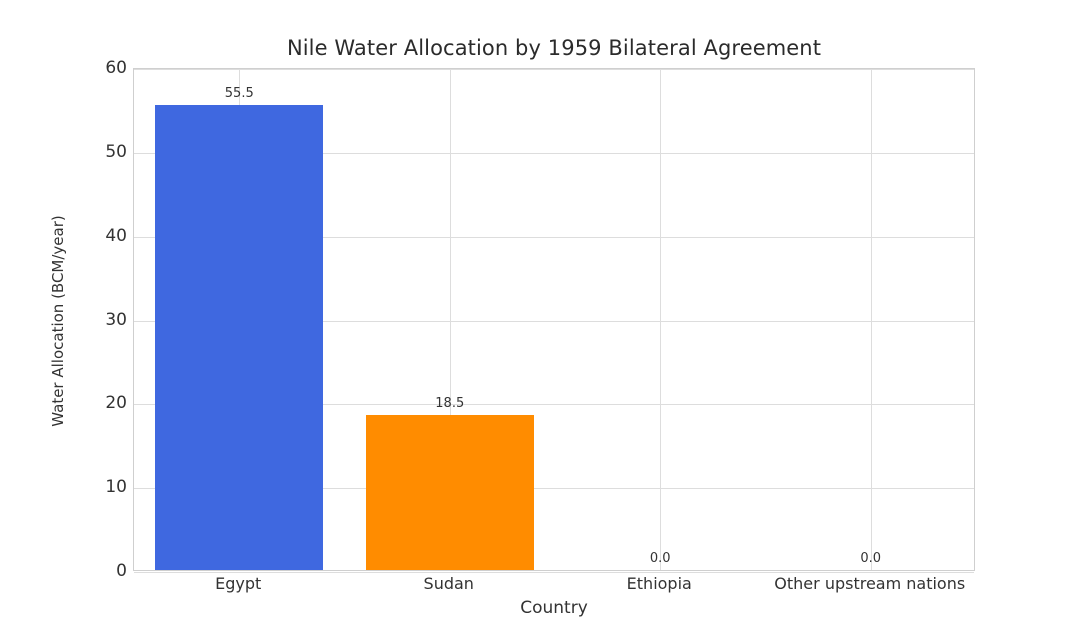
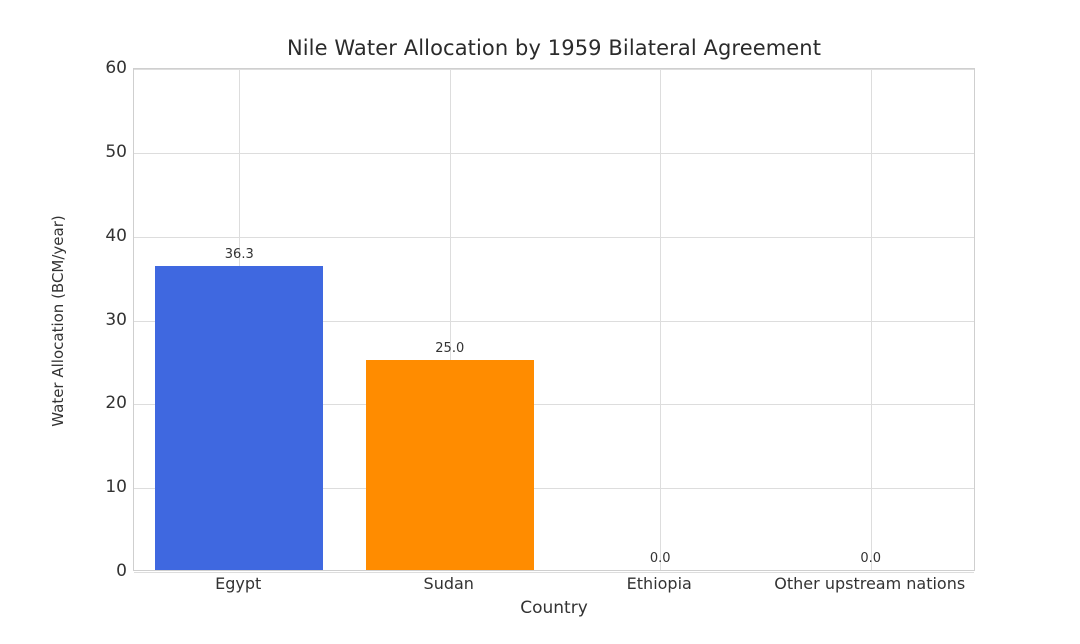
Egypt: 55.5 -> 36.3
Sudan: 18.5 -> 25.0
